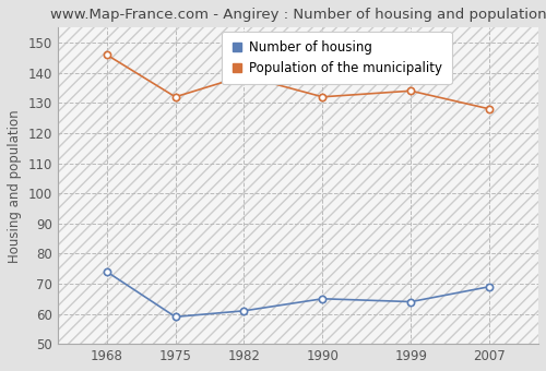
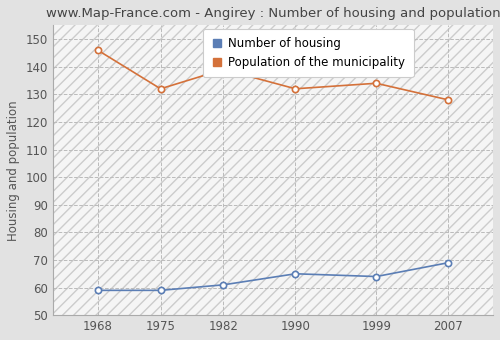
Number of housing/1968: 74 -> 59
